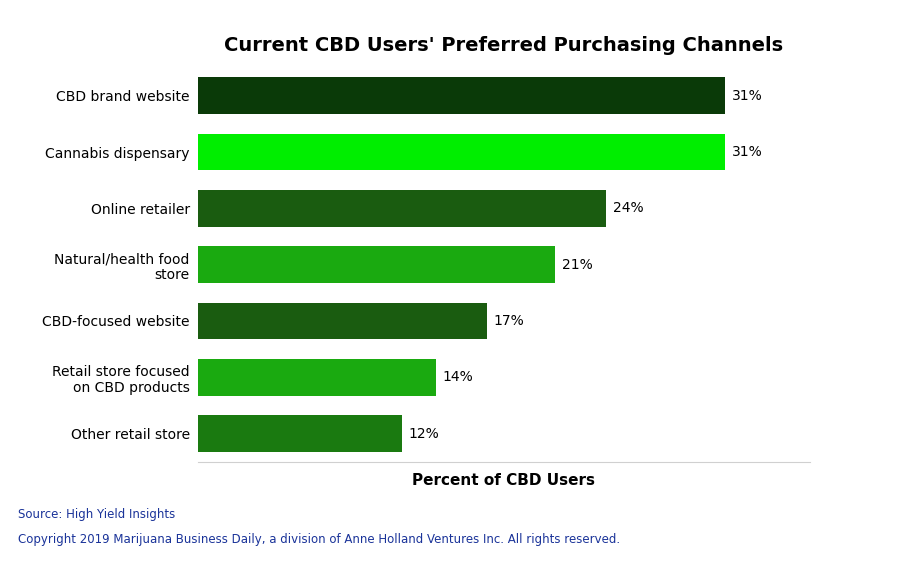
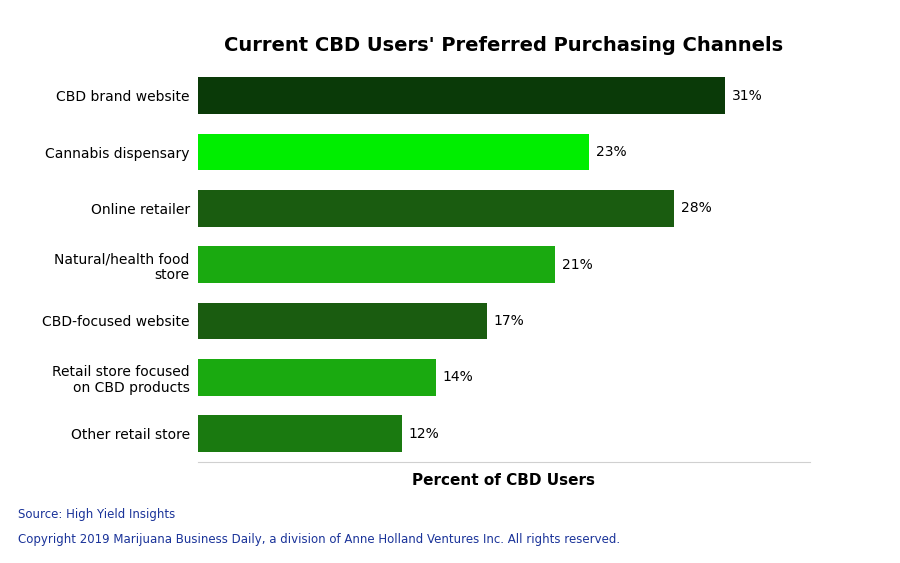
Cannabis dispensary: 31% -> 23%
Online retailer: 24% -> 28%
